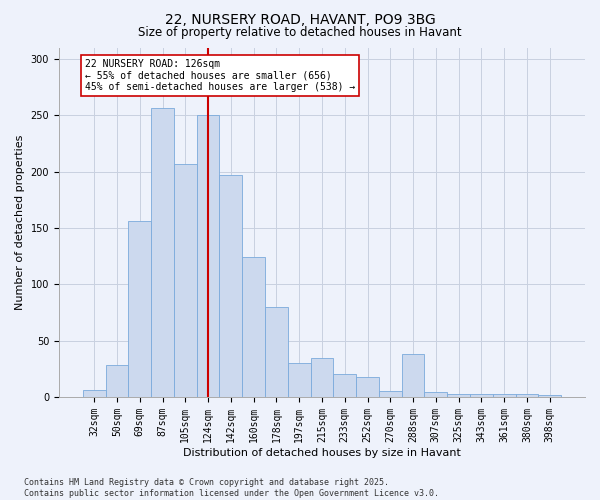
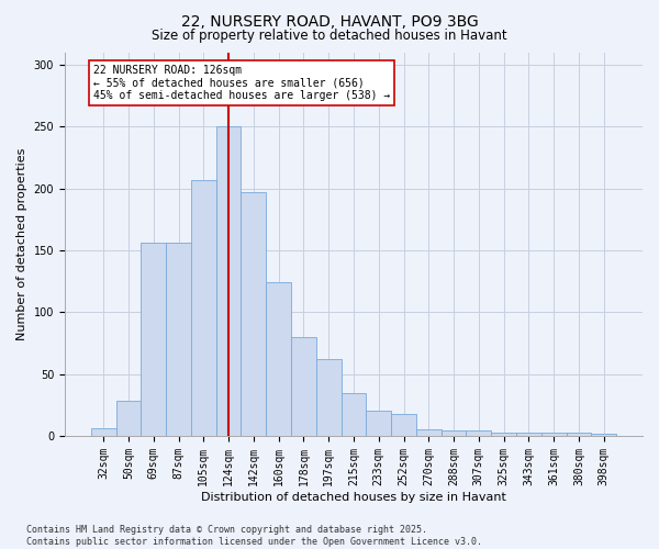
87sqm: 256 -> 156
197sqm: 30 -> 62
288sqm: 38 -> 4
